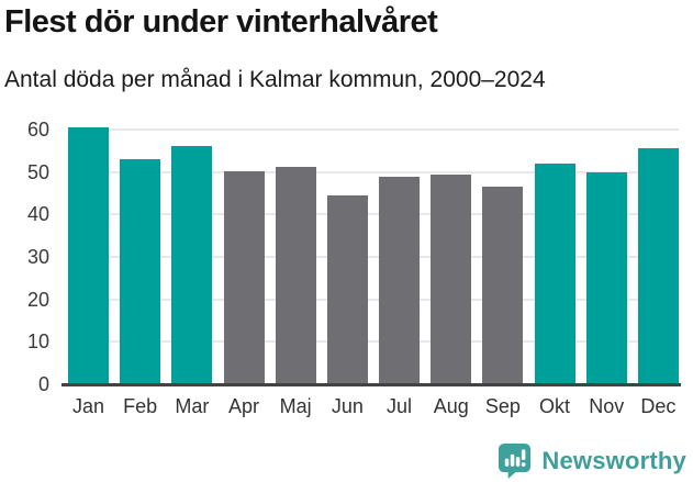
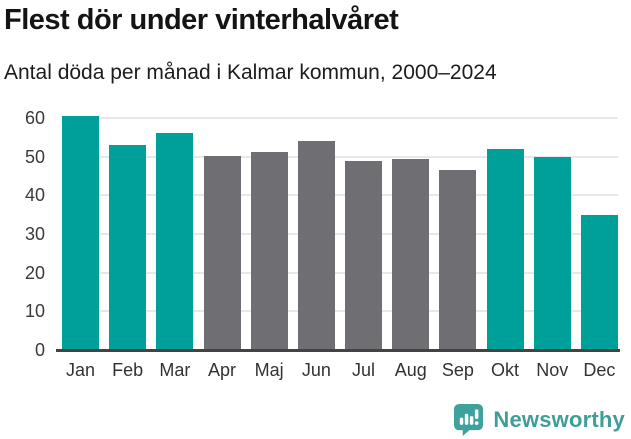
Jun: 45 -> 54
Dec: 56 -> 35
